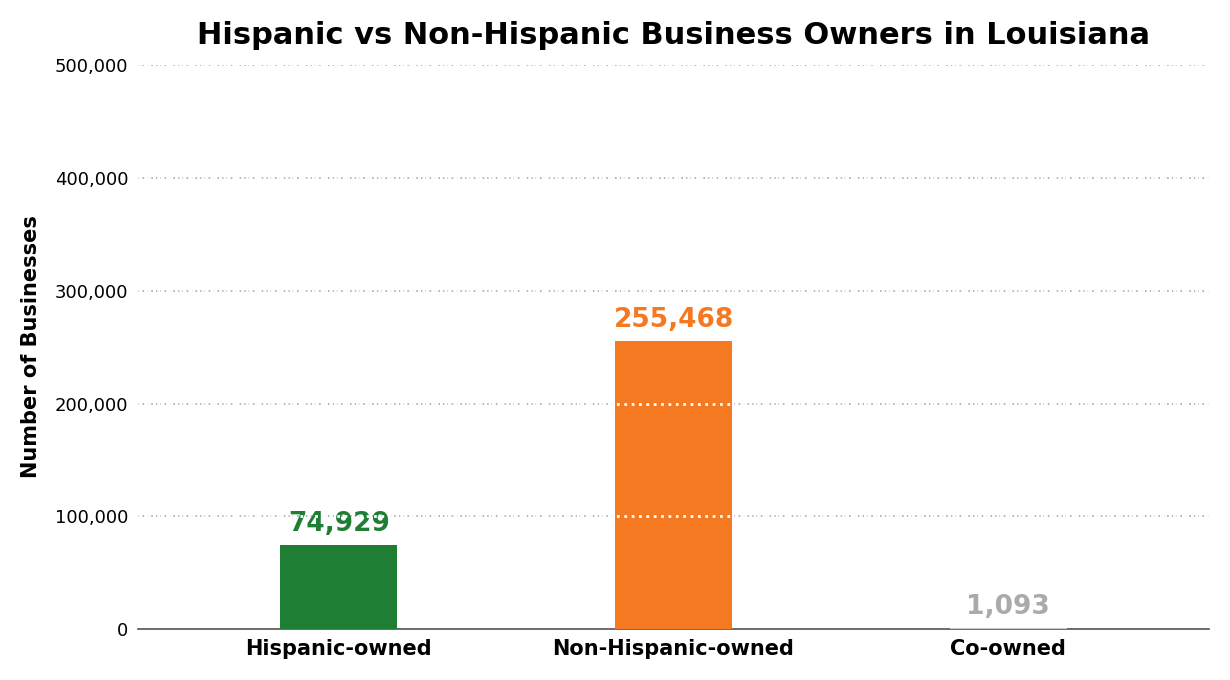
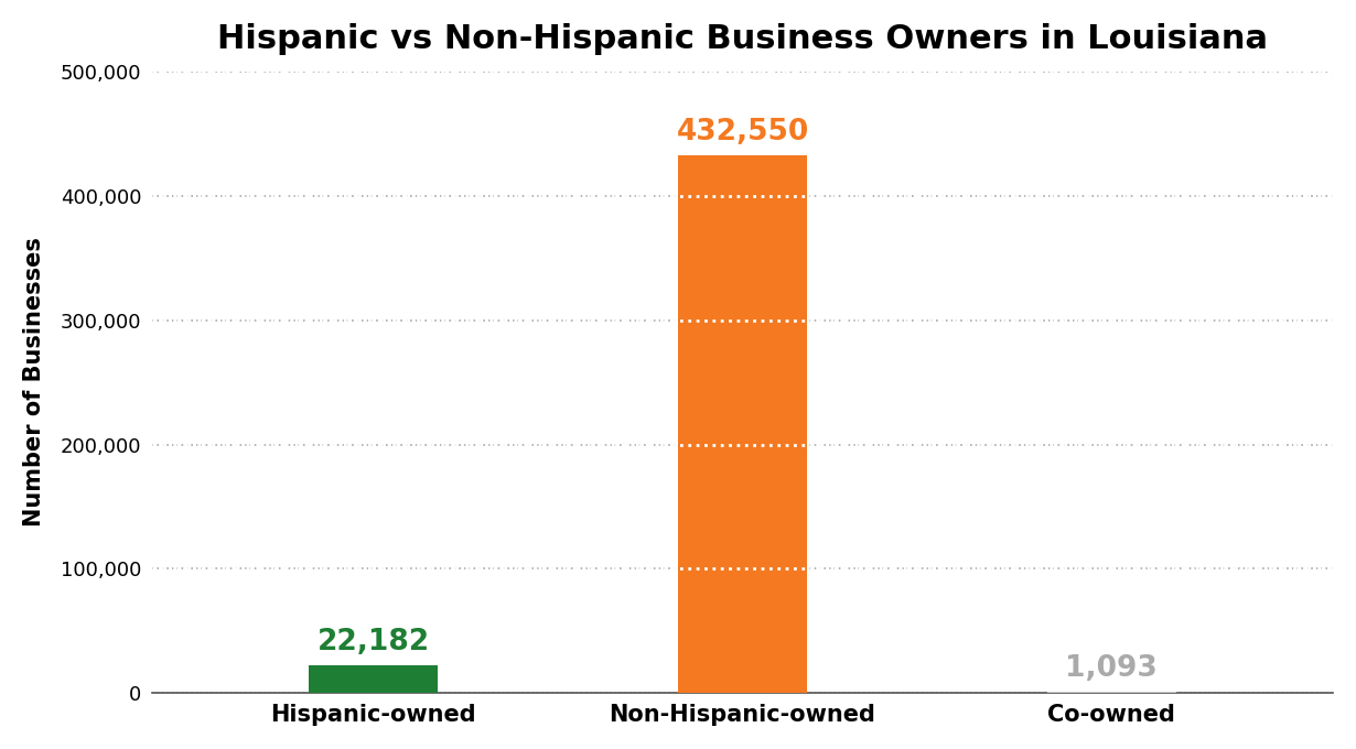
Hispanic-owned: 74,929 -> 22,182
Non-Hispanic-owned: 255,468 -> 432,550
